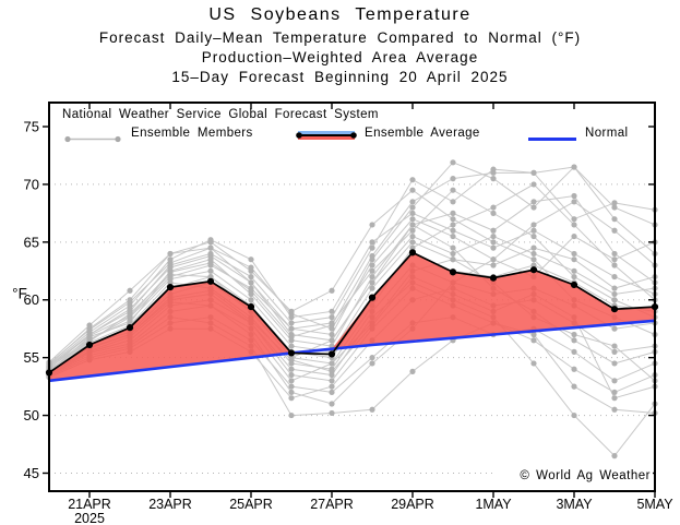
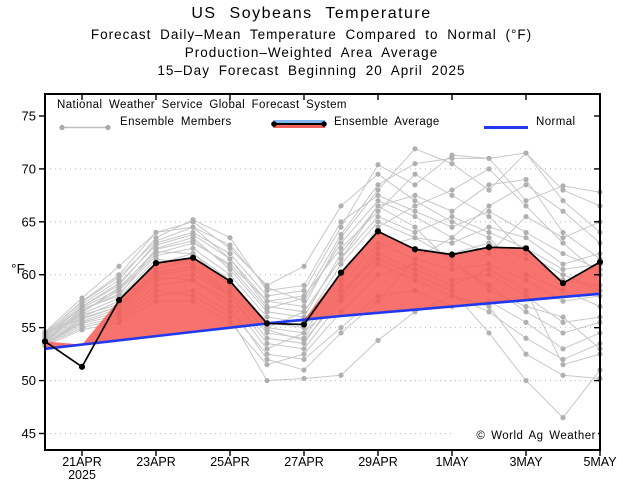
Ensemble Average/21APR: 56.1 -> 51.3
Ensemble Average/3MAY: 61.3 -> 62.5
Ensemble Average/5MAY: 59.4 -> 61.2
